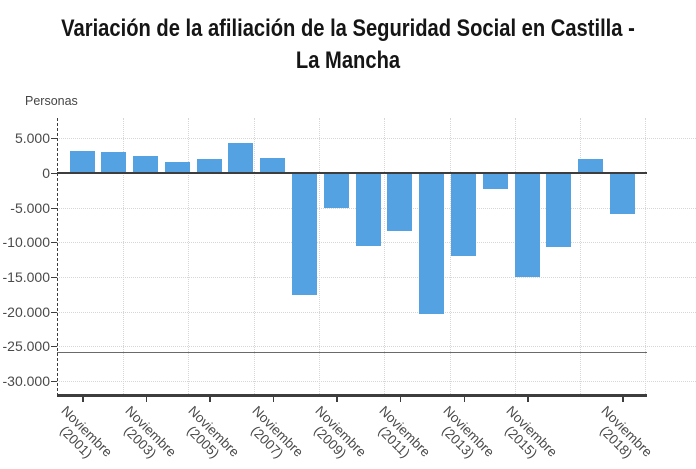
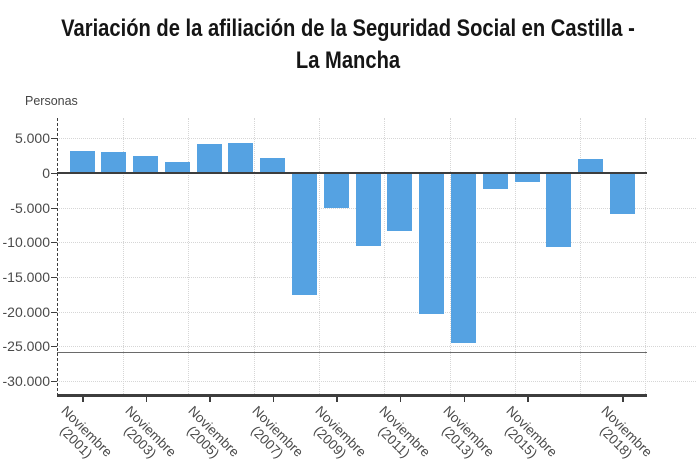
Noviembre (2005): 2000 -> 4000
Noviembre (2013): -12000 -> -24000
Noviembre (2015): -15000 -> -1000
